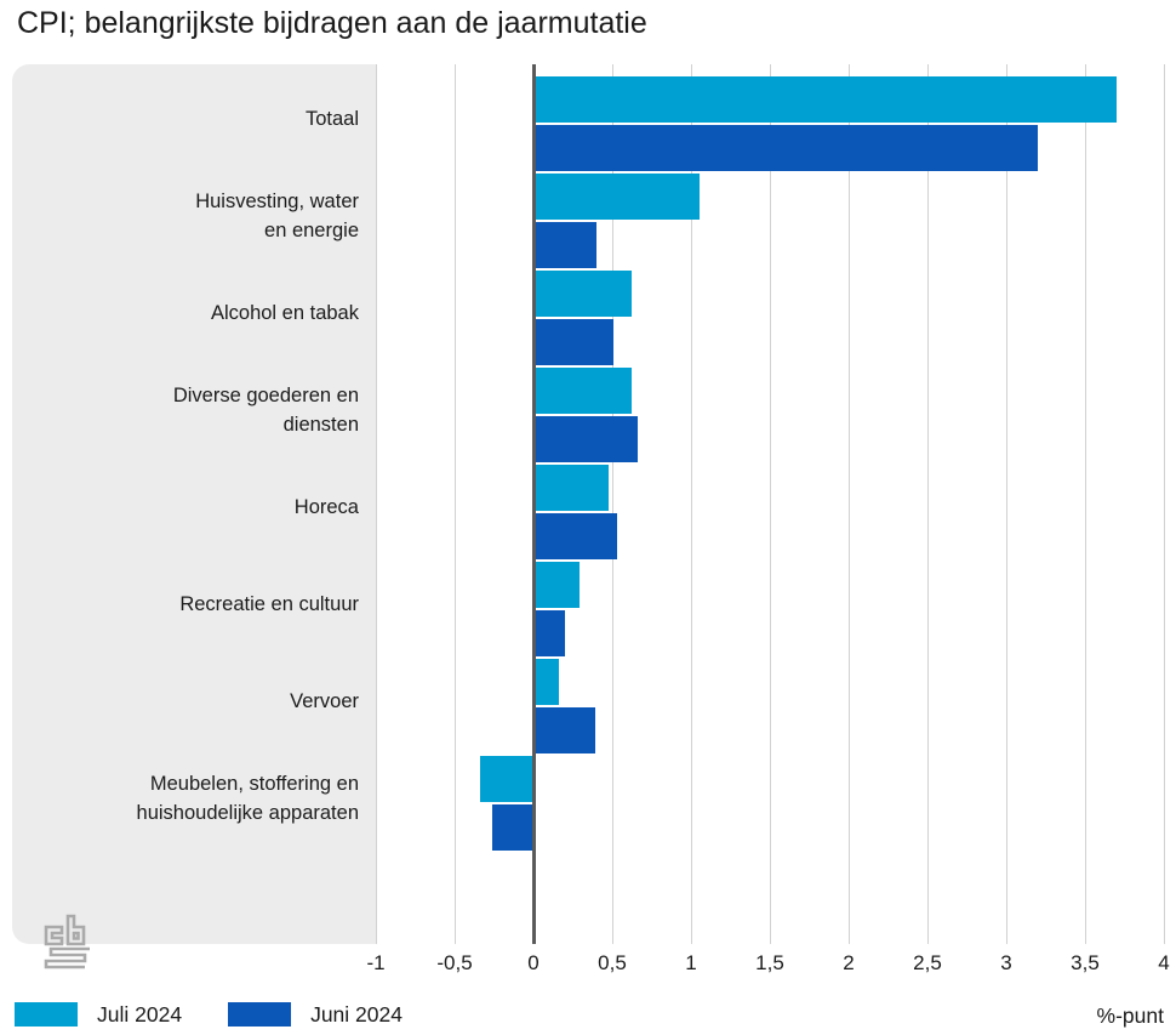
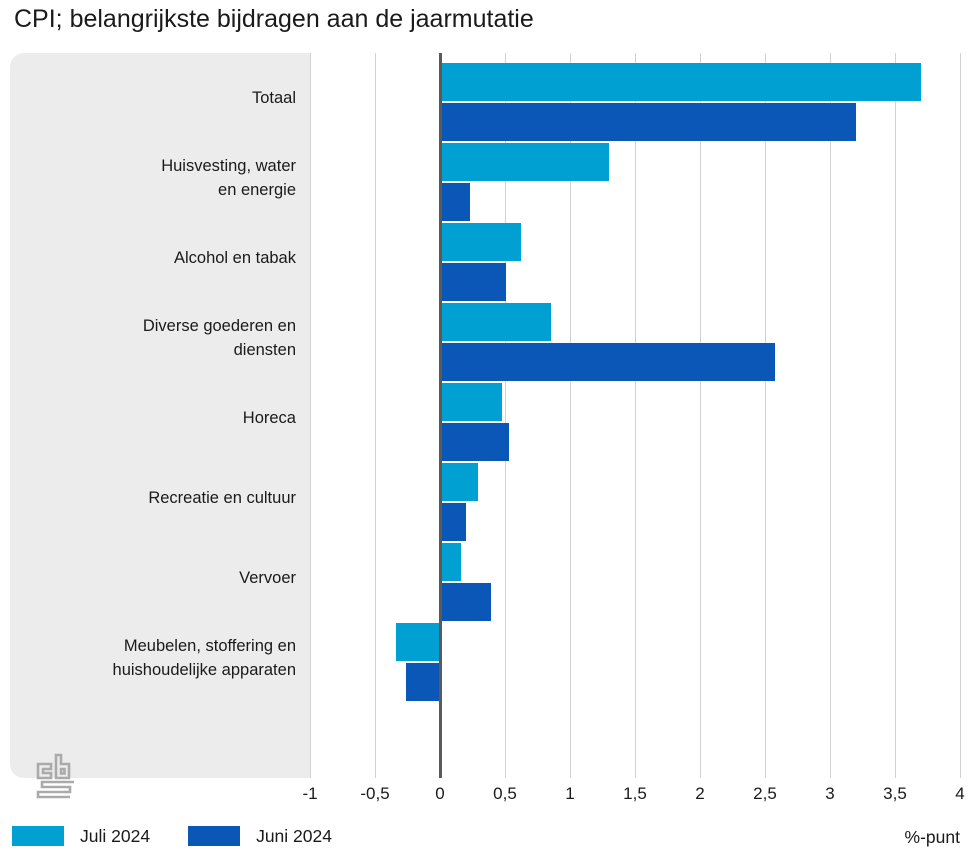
Juli 2024/Huisvesting, water en energie: 1.05 -> 1.30
Juni 2024/Huisvesting, water en energie: 0.40 -> 0.23
Juli 2024/Diverse goederen en diensten: 0.62 -> 0.85
Juni 2024/Diverse goederen en diensten: 0.66 -> 2.58
